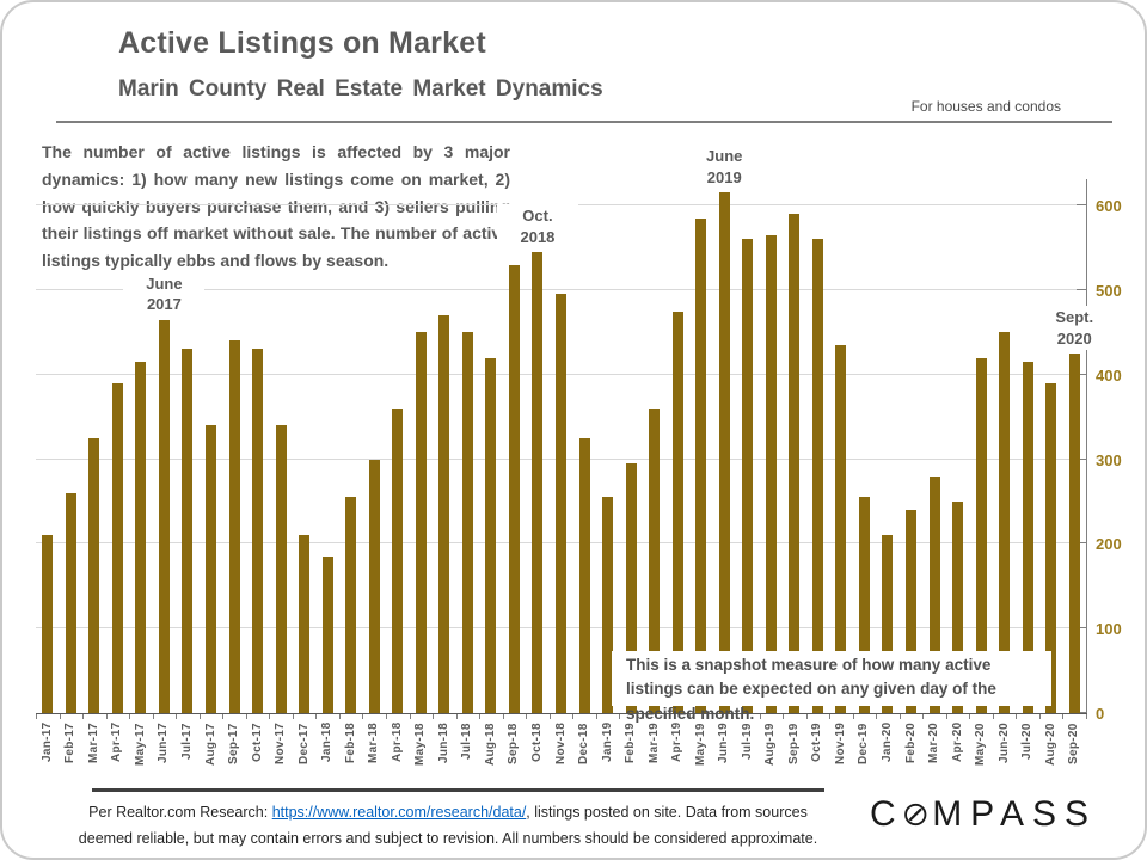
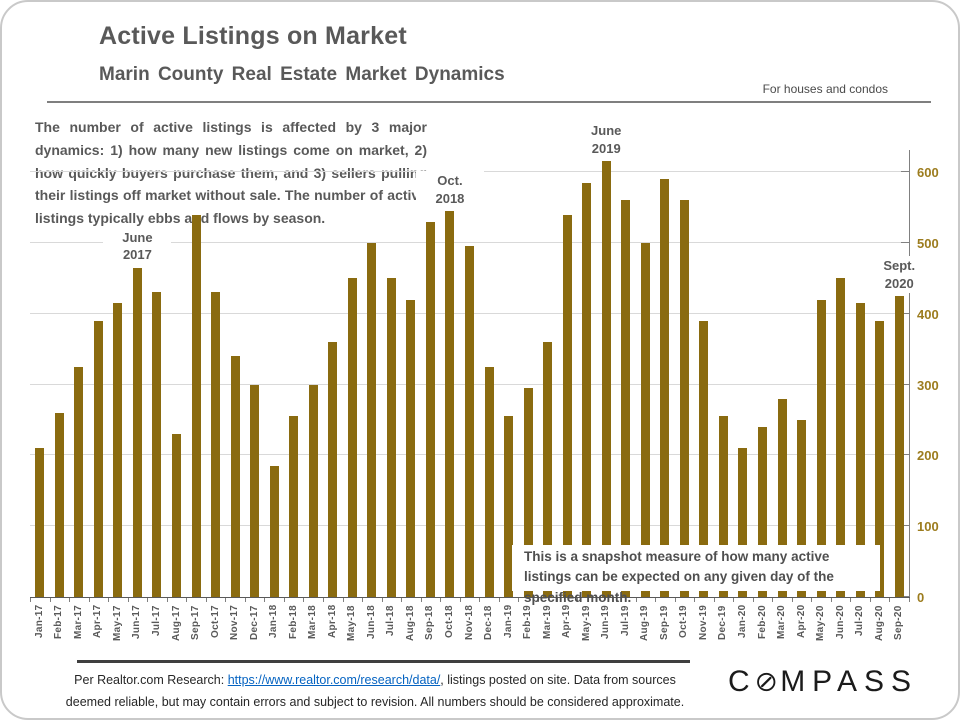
Aug-17: 340 -> 230
Sep-17: 440 -> 540
Dec-17: 210 -> 300
Jun-18: 470 -> 500
Apr-19: 480 -> 540
Aug-19: 560 -> 500
Nov-19: 440 -> 390
